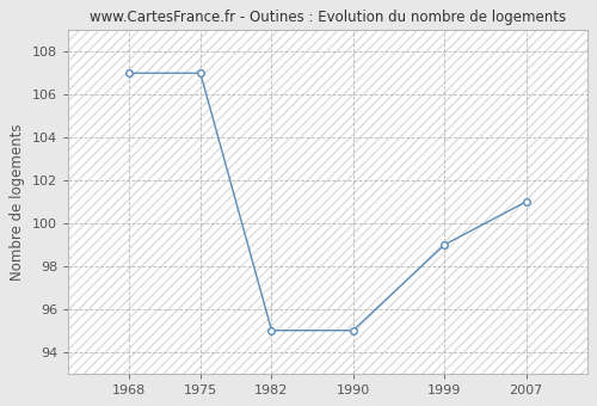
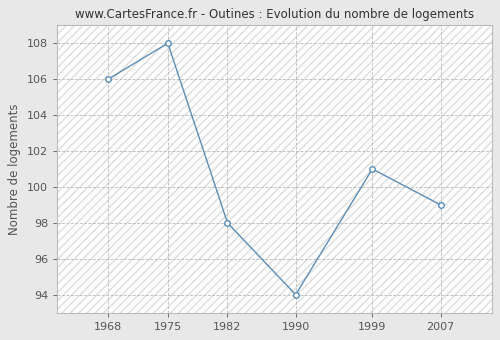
1968: 107 -> 106
1975: 107 -> 108
1982: 95 -> 98
1990: 95 -> 94
1999: 99 -> 101
2007: 101 -> 99
